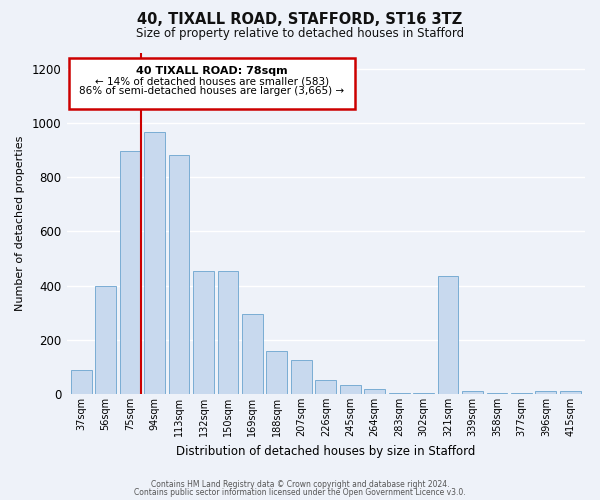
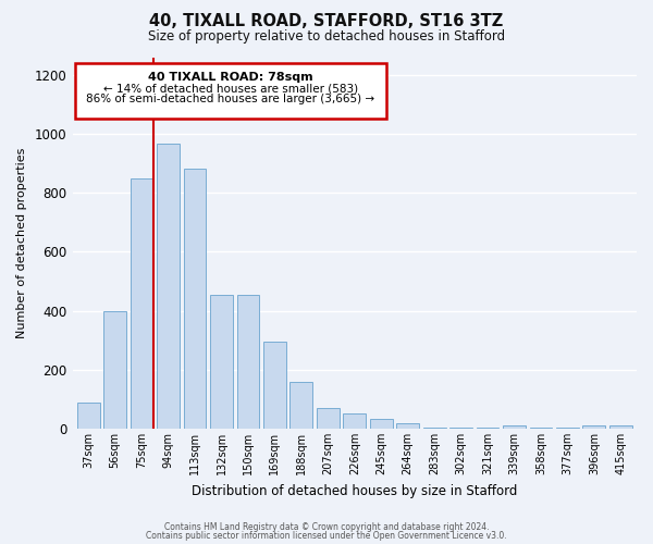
75sqm: 895 -> 850
207sqm: 125 -> 70
321sqm: 435 -> 2
